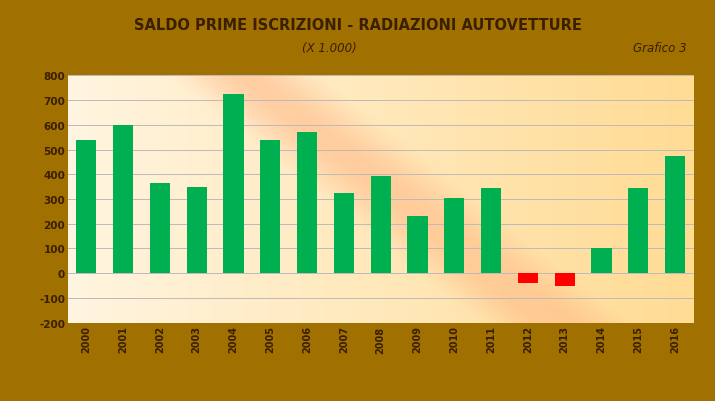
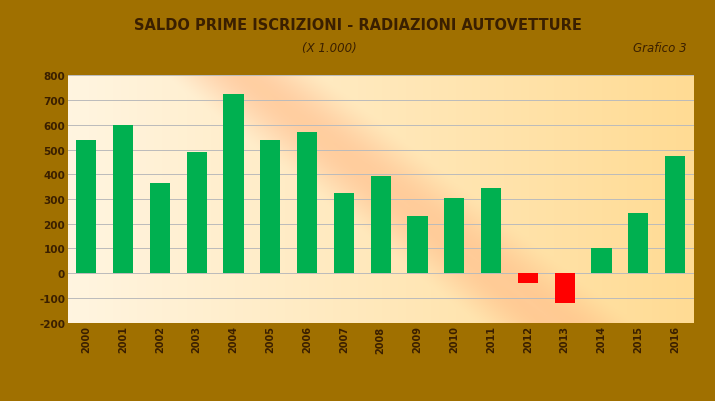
2003: 350 -> 490
2013: -50 -> -120
2015: 345 -> 245
